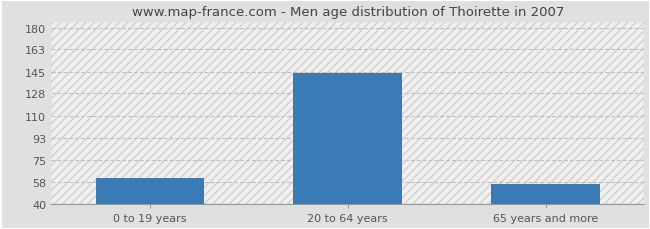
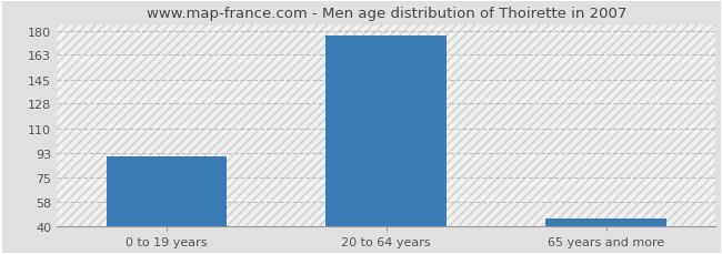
0 to 19 years: 61 -> 90
20 to 64 years: 144 -> 177
65 years and more: 56 -> 46
